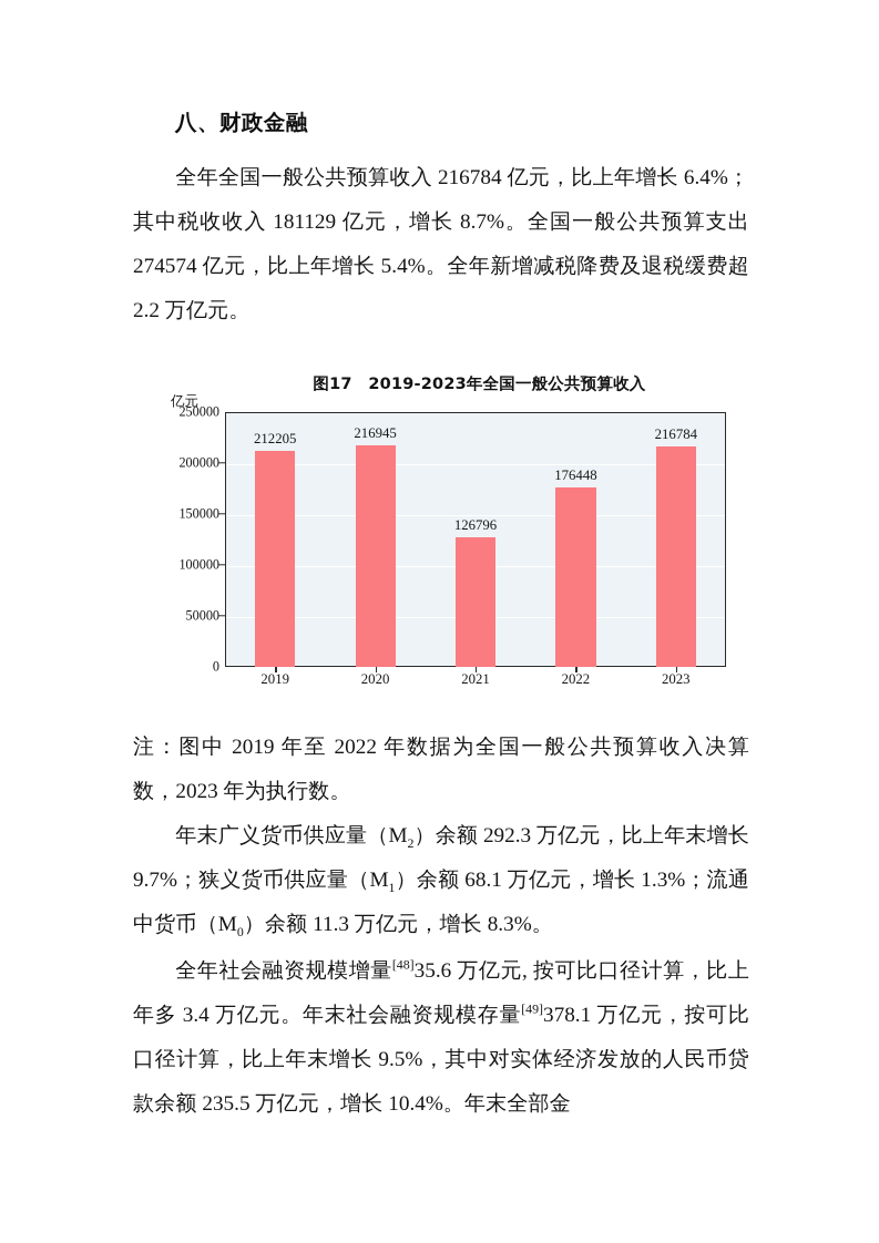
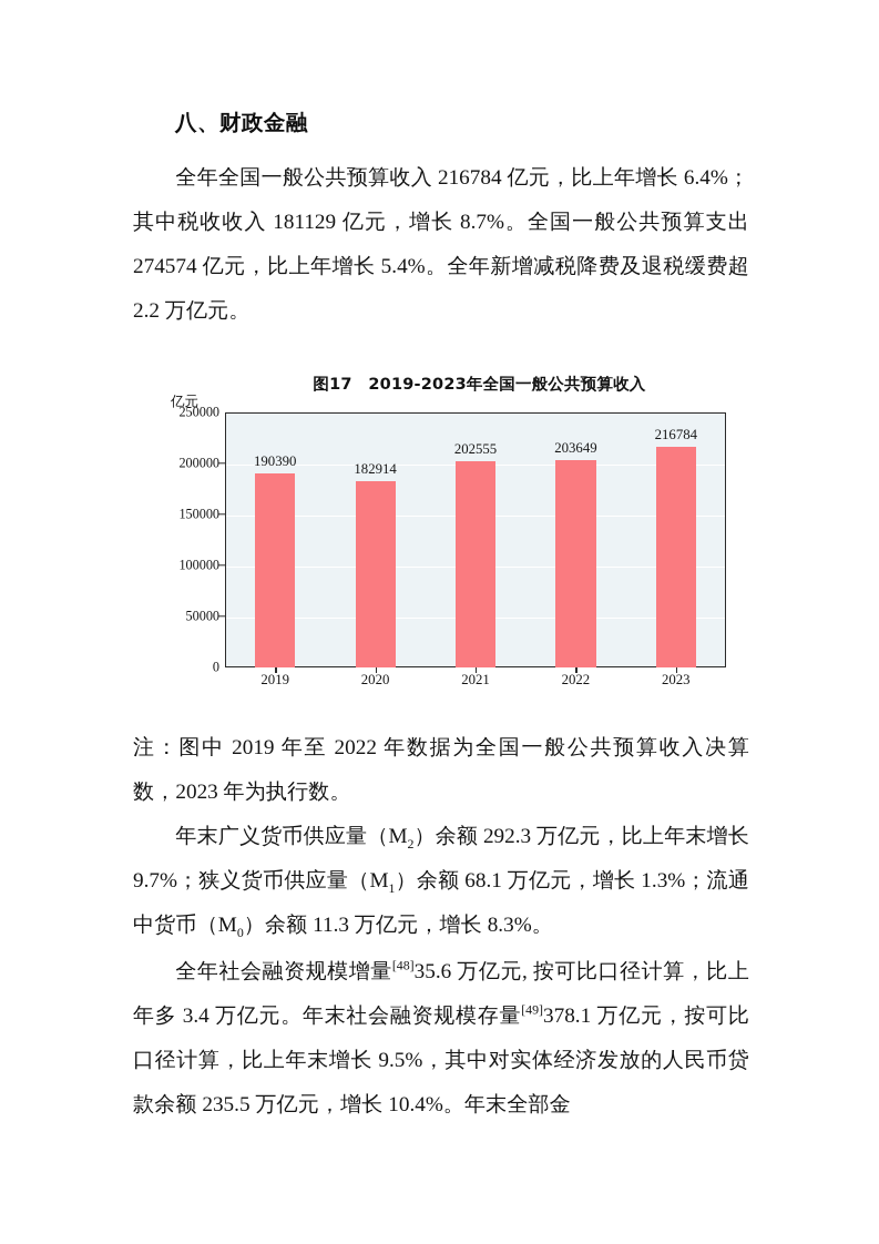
2019: 212205 -> 190390
2020: 216945 -> 182914
2021: 126796 -> 202555
2022: 176448 -> 203649
